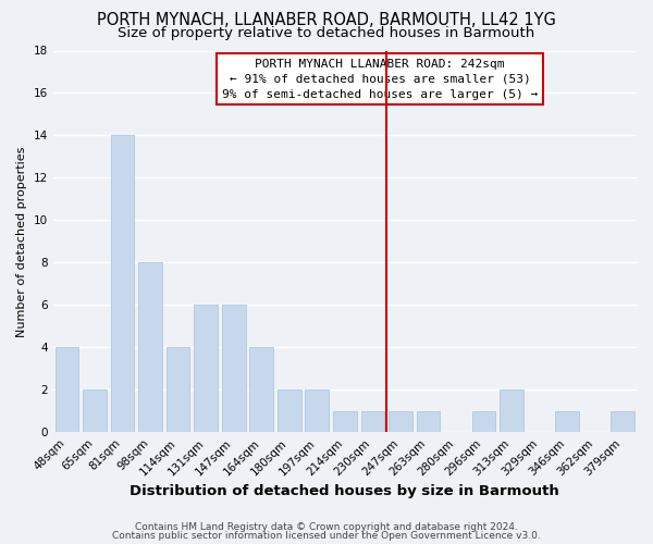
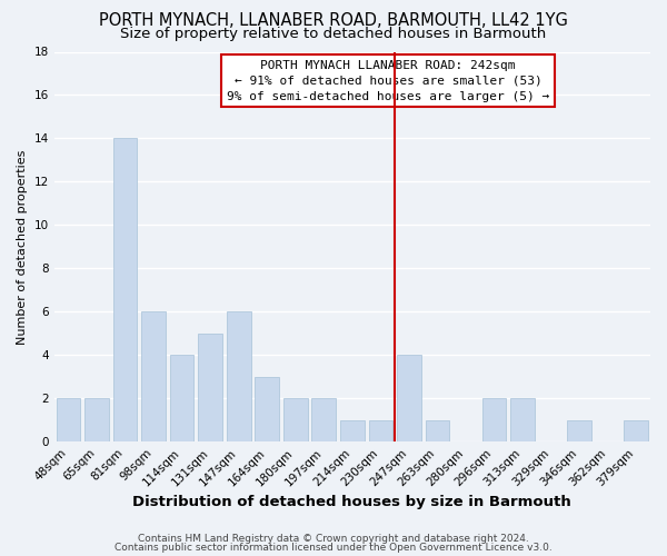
48sqm: 4 -> 2
98sqm: 8 -> 6
131sqm: 6 -> 5
164sqm: 4 -> 3
247sqm: 1 -> 4
296sqm: 1 -> 2
